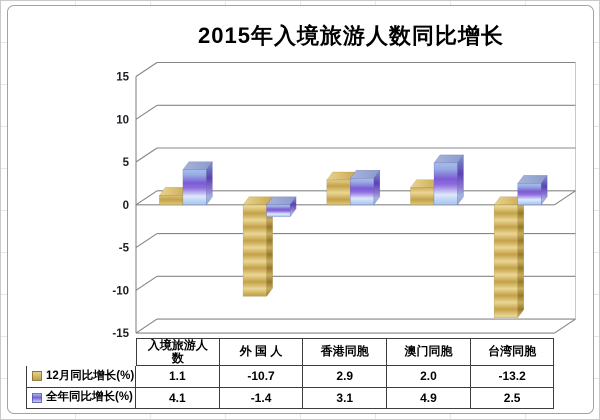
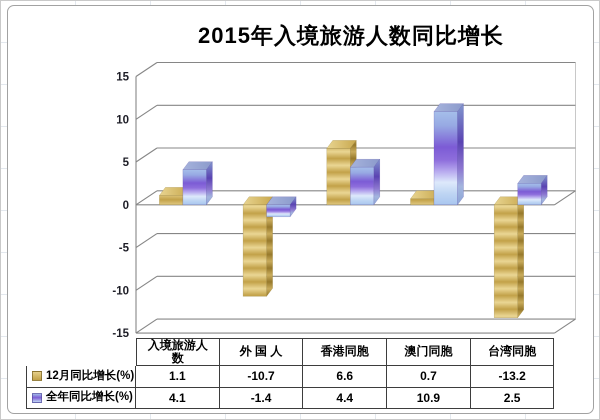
12月同比增长(%)/香港同胞: 2.9 -> 6.6
全年同比增长(%)/香港同胞: 3.1 -> 4.4
12月同比增长(%)/澳门同胞: 2.0 -> 0.7
全年同比增长(%)/澳门同胞: 4.9 -> 10.9
